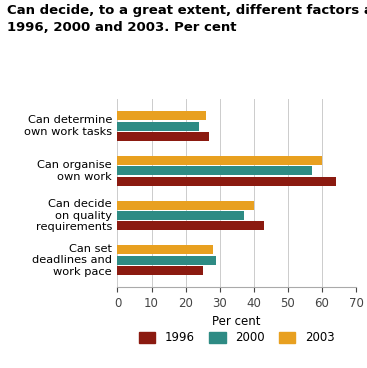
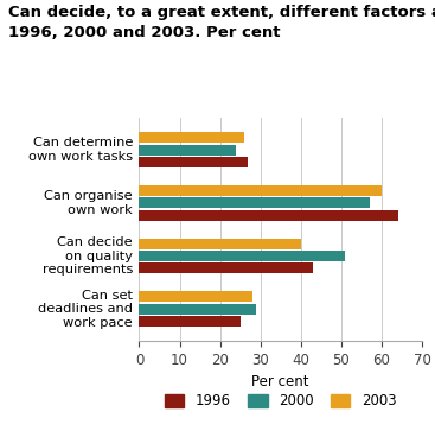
2000/Can decide on quality requirements: 37 -> 51
